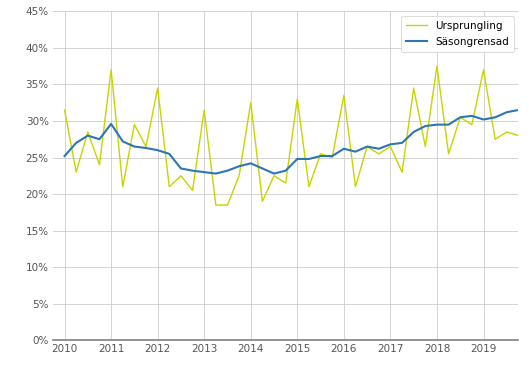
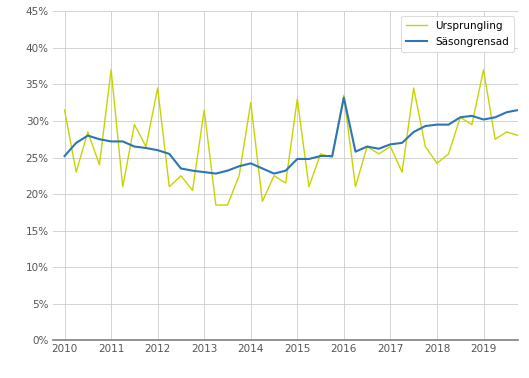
Säsongrensad/2011: 29.6% -> 27.2%
Säsongrensad/2016: 26.2% -> 33.2%
Ursprungling/2018: 37.5% -> 24.2%
